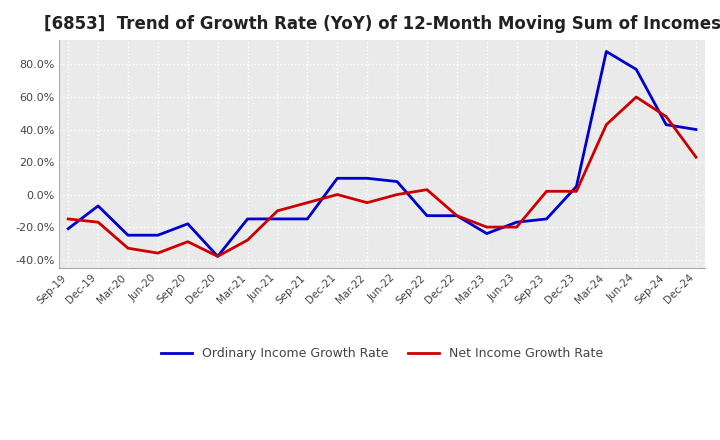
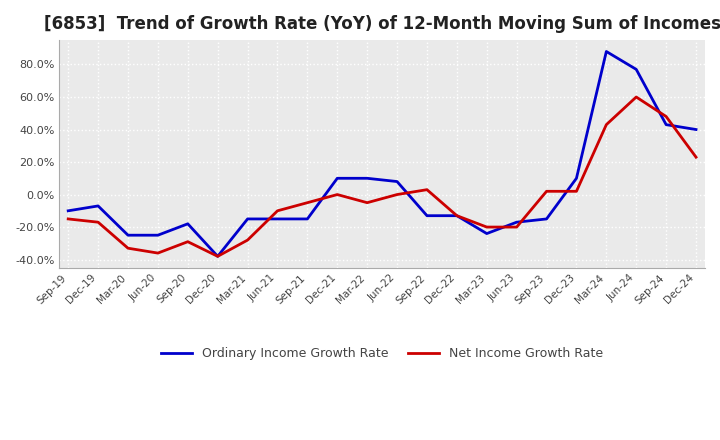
Ordinary Income Growth Rate/Sep-19: -21% -> -10%
Ordinary Income Growth Rate/Dec-23: 5% -> 10%
